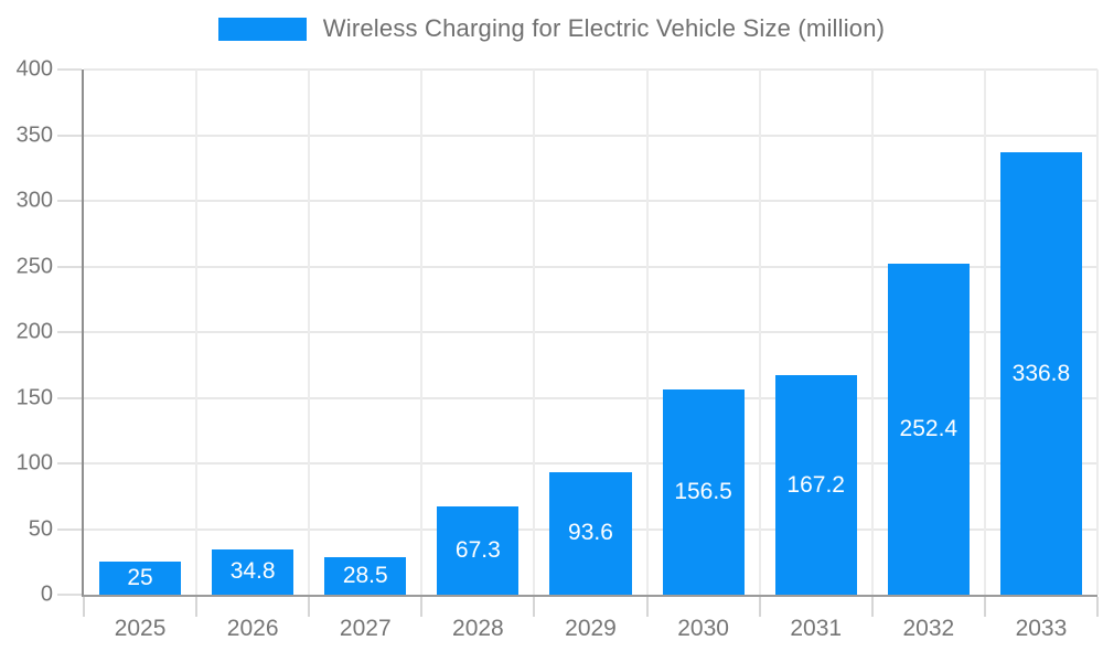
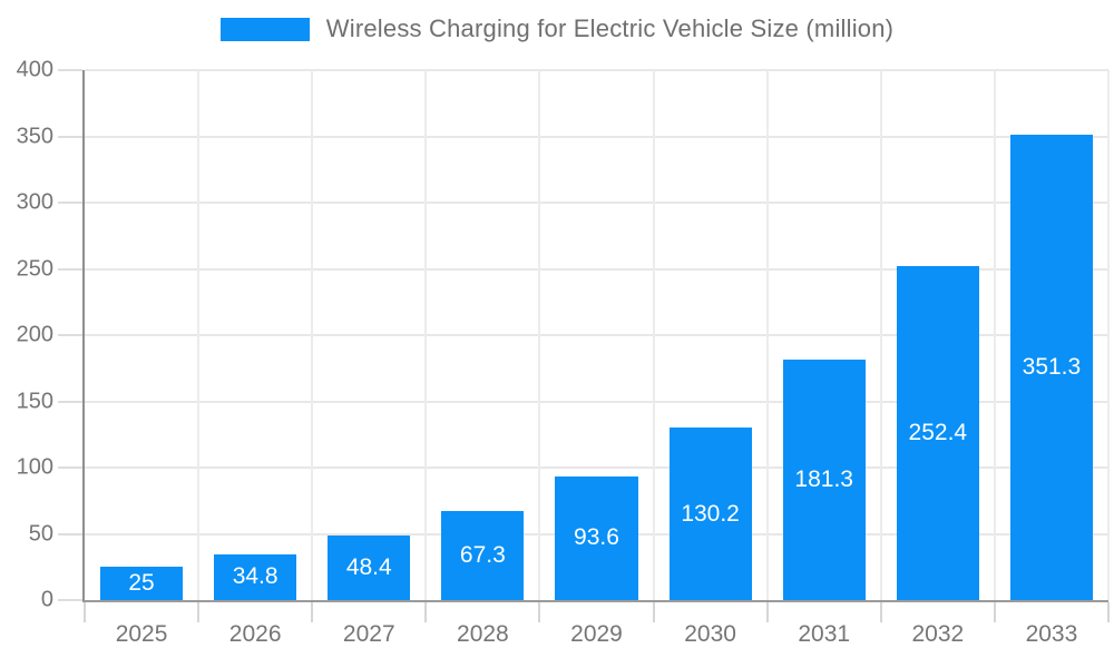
2027: 28.5 -> 48.4
2030: 156.5 -> 130.2
2031: 167.2 -> 181.3
2033: 336.8 -> 351.3
